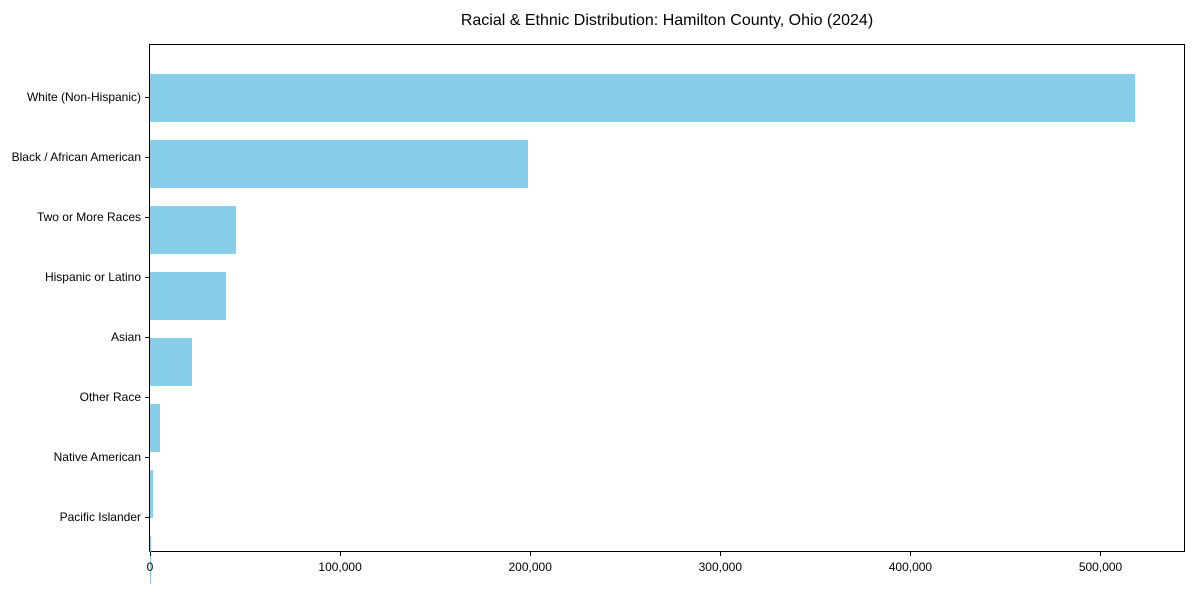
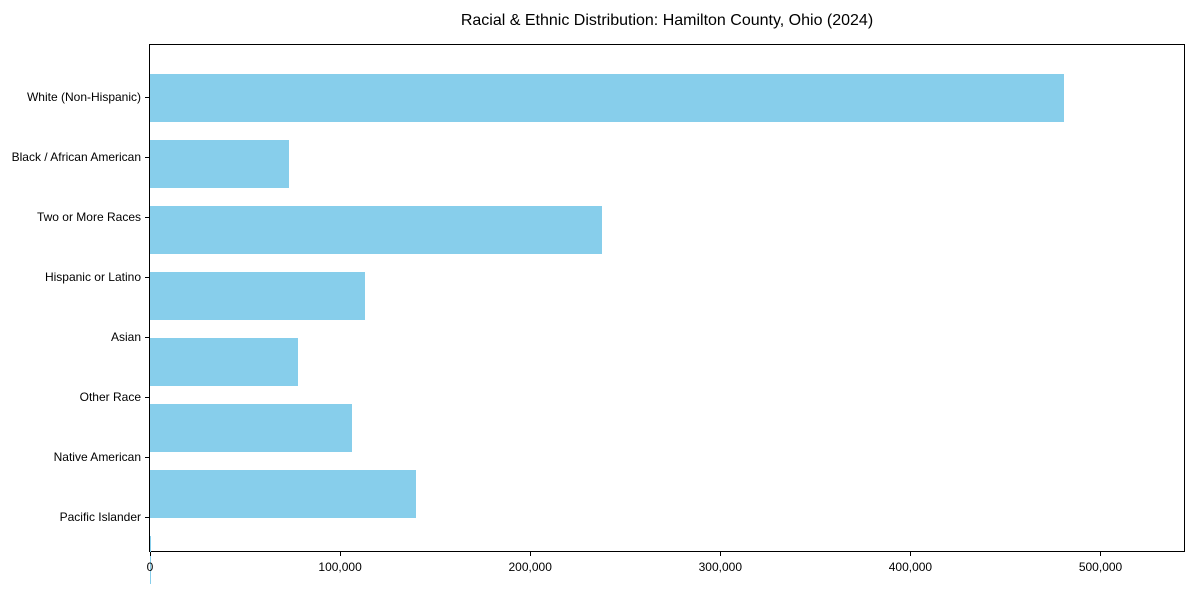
White (Non-Hispanic): 518000 -> 481000
Black / African American: 199000 -> 73000
Two or More Races: 45000 -> 238000
Hispanic or Latino: 40000 -> 113000
Asian: 22000 -> 78000
Other Race: 5000 -> 106000
Native American: 1000 -> 140000
